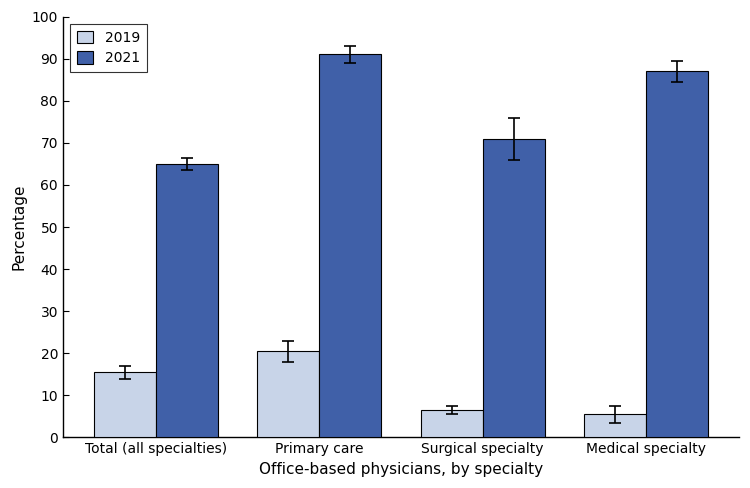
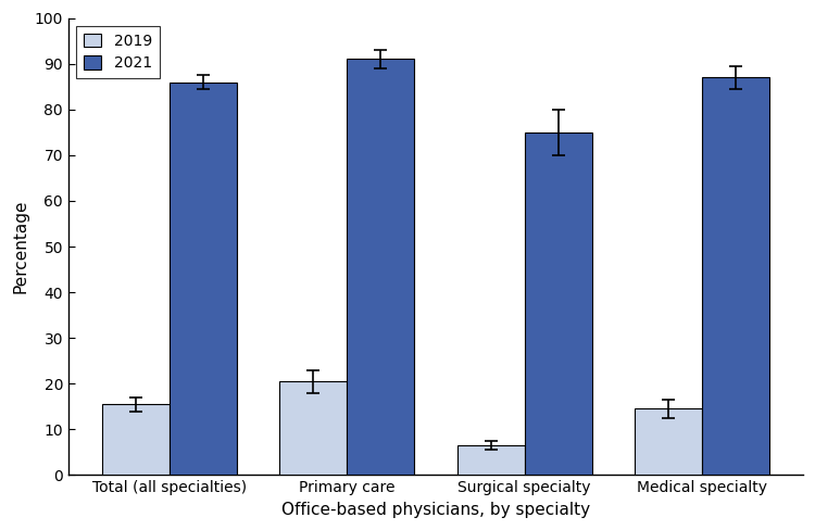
2021/Total (all specialties): 65 -> 86
2021/Surgical specialty: 71 -> 75
2019/Medical specialty: 5.5 -> 14.5
